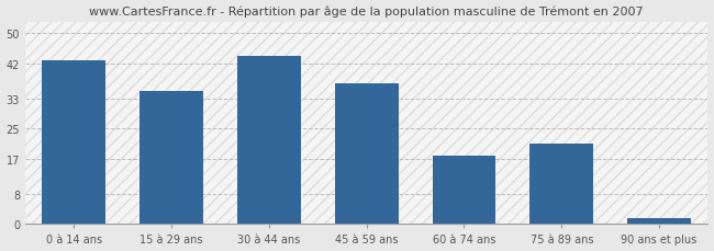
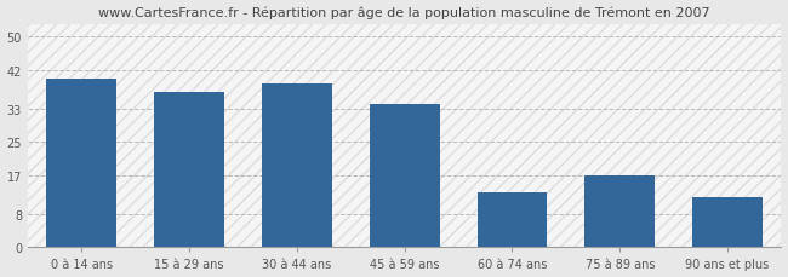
0 à 14 ans: 43.0 -> 40.0
15 à 29 ans: 35.0 -> 37.0
30 à 44 ans: 44.0 -> 39.0
45 à 59 ans: 37.0 -> 34.0
60 à 74 ans: 18.0 -> 13.0
75 à 89 ans: 21.0 -> 17.0
90 ans et plus: 1.5 -> 12.0
